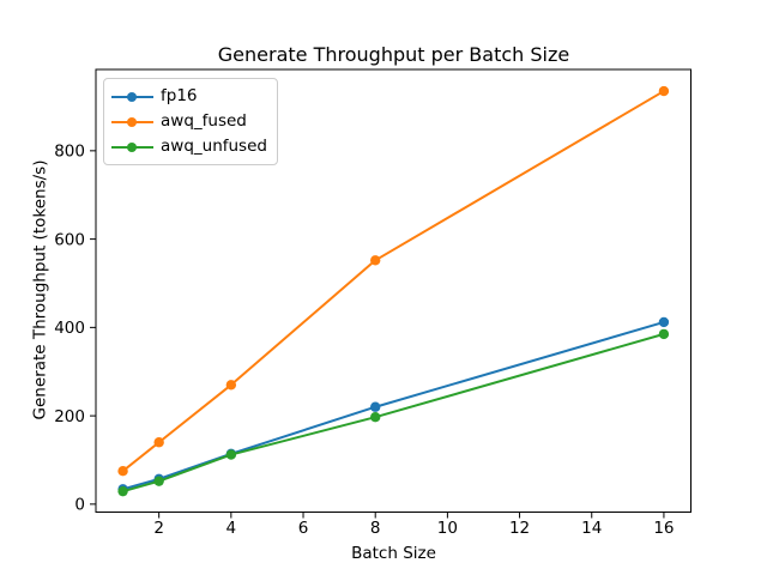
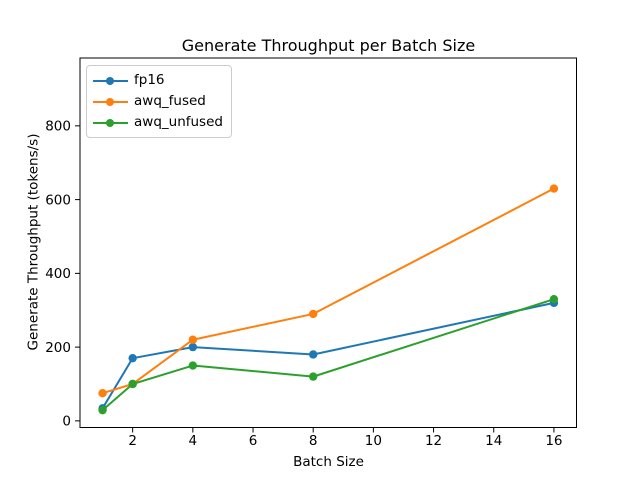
fp16/2: 60 -> 170
awq_fused/2: 140 -> 100
awq_unfused/2: 50 -> 100
fp16/4: 110 -> 200
awq_fused/4: 270 -> 220
awq_unfused/4: 110 -> 150
fp16/8: 220 -> 180
awq_fused/8: 550 -> 290
awq_unfused/8: 200 -> 120
fp16/16: 410 -> 320
awq_fused/16: 940 -> 630
awq_unfused/16: 380 -> 330
